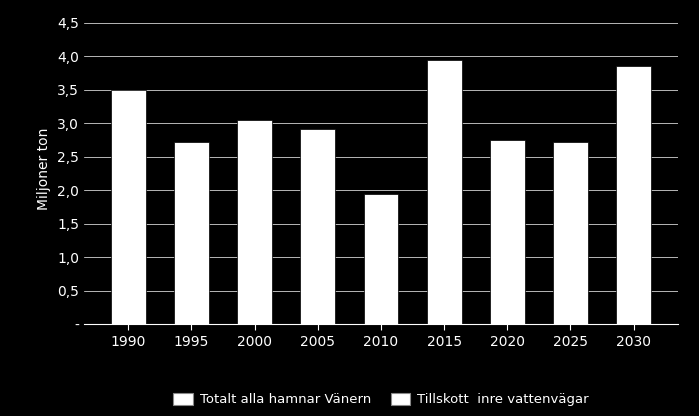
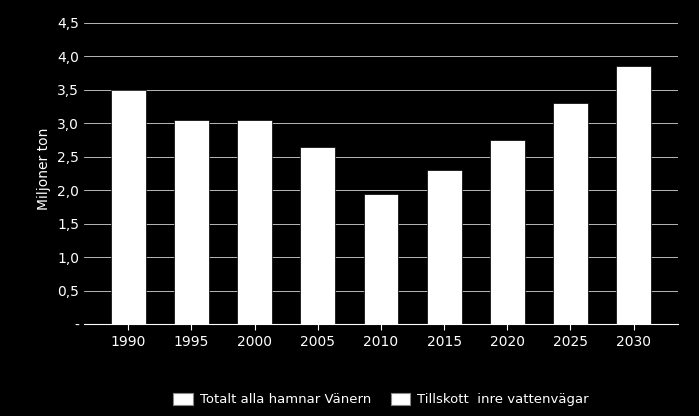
1995: 2,72 -> 3,05
2005: 2,92 -> 2,65
2015: 3,94 -> 2,30
2025: 2,72 -> 3,30
